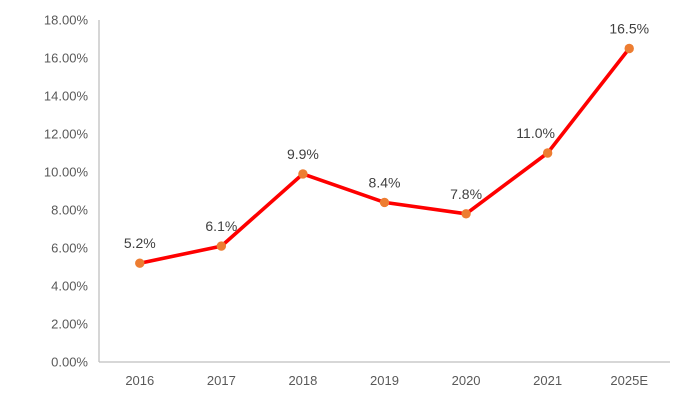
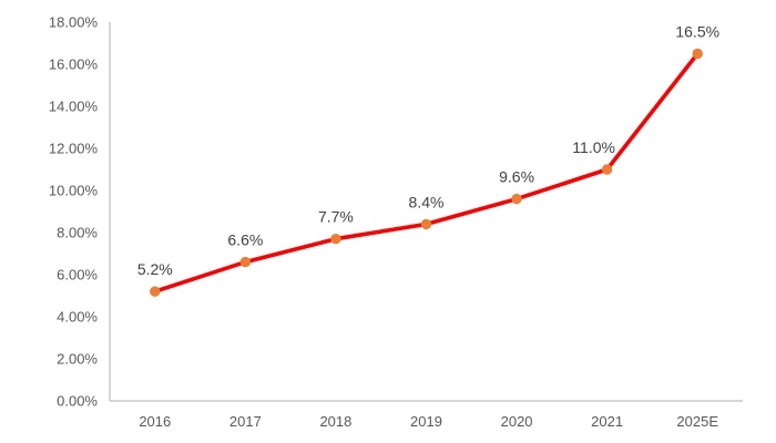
2017: 6.1% -> 6.6%
2018: 9.9% -> 7.7%
2020: 7.8% -> 9.6%
